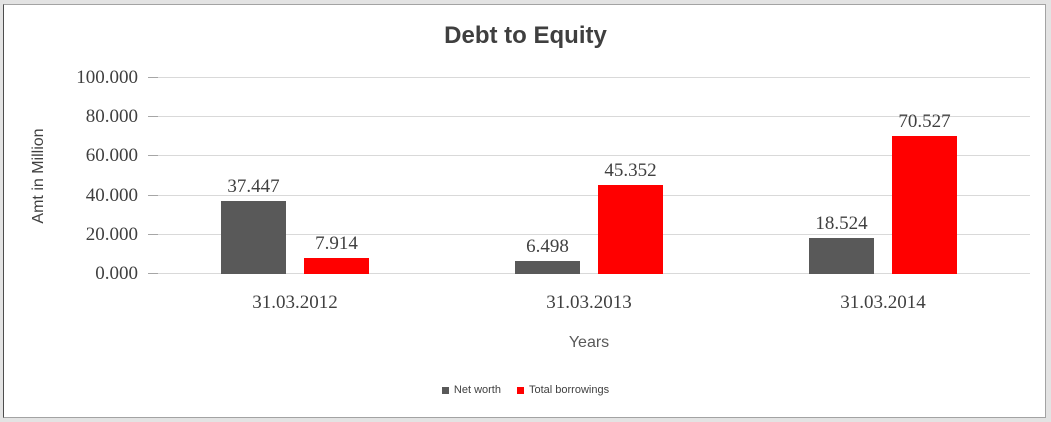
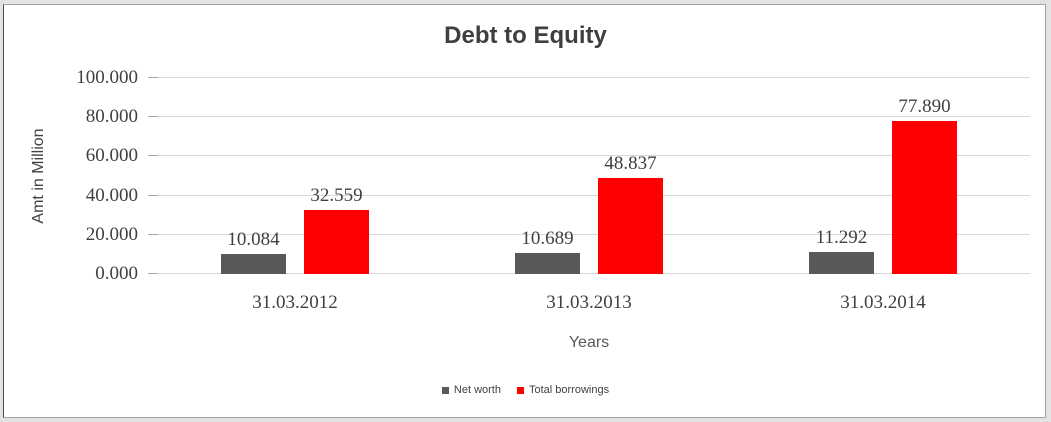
Net worth/31.03.2012: 37.447 -> 10.084
Total borrowings/31.03.2012: 7.914 -> 32.559
Net worth/31.03.2013: 6.498 -> 10.689
Total borrowings/31.03.2013: 45.352 -> 48.837
Net worth/31.03.2014: 18.524 -> 11.292
Total borrowings/31.03.2014: 70.527 -> 77.890
